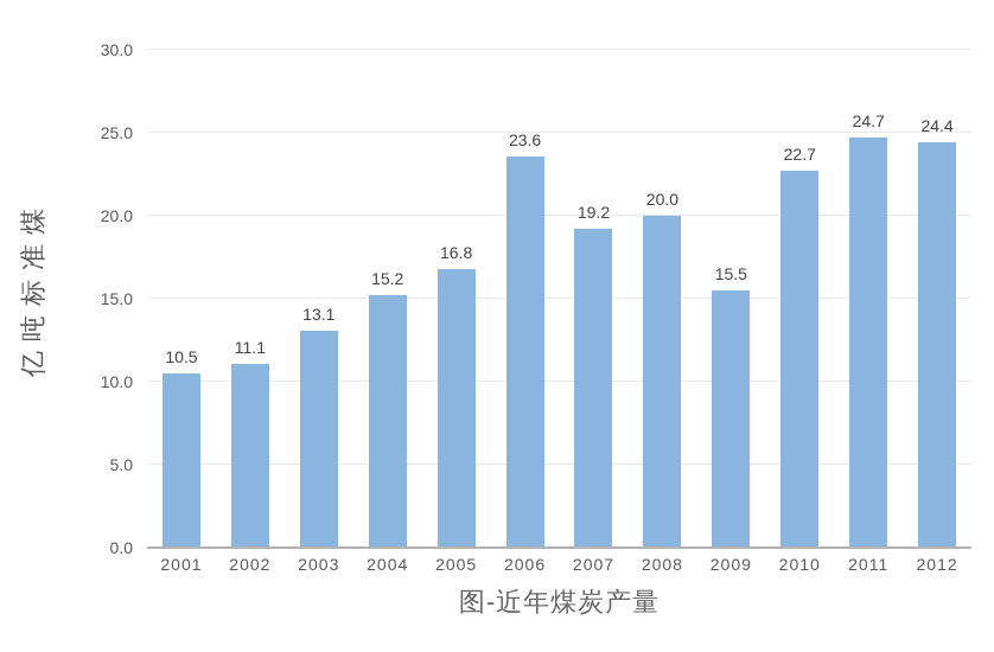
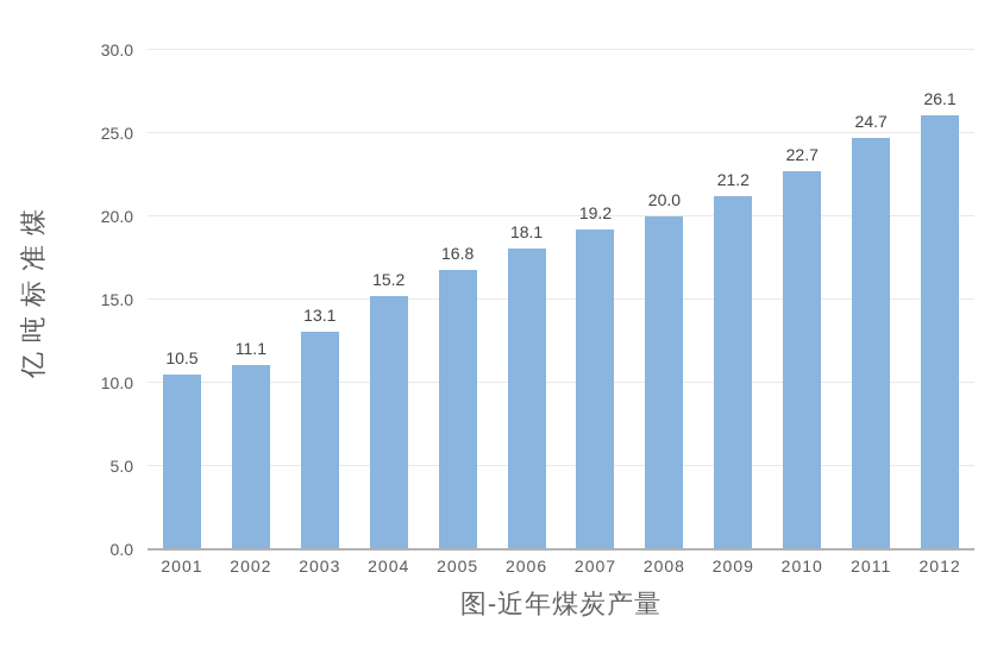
2006: 23.6 -> 18.1
2009: 15.5 -> 21.2
2012: 24.4 -> 26.1
